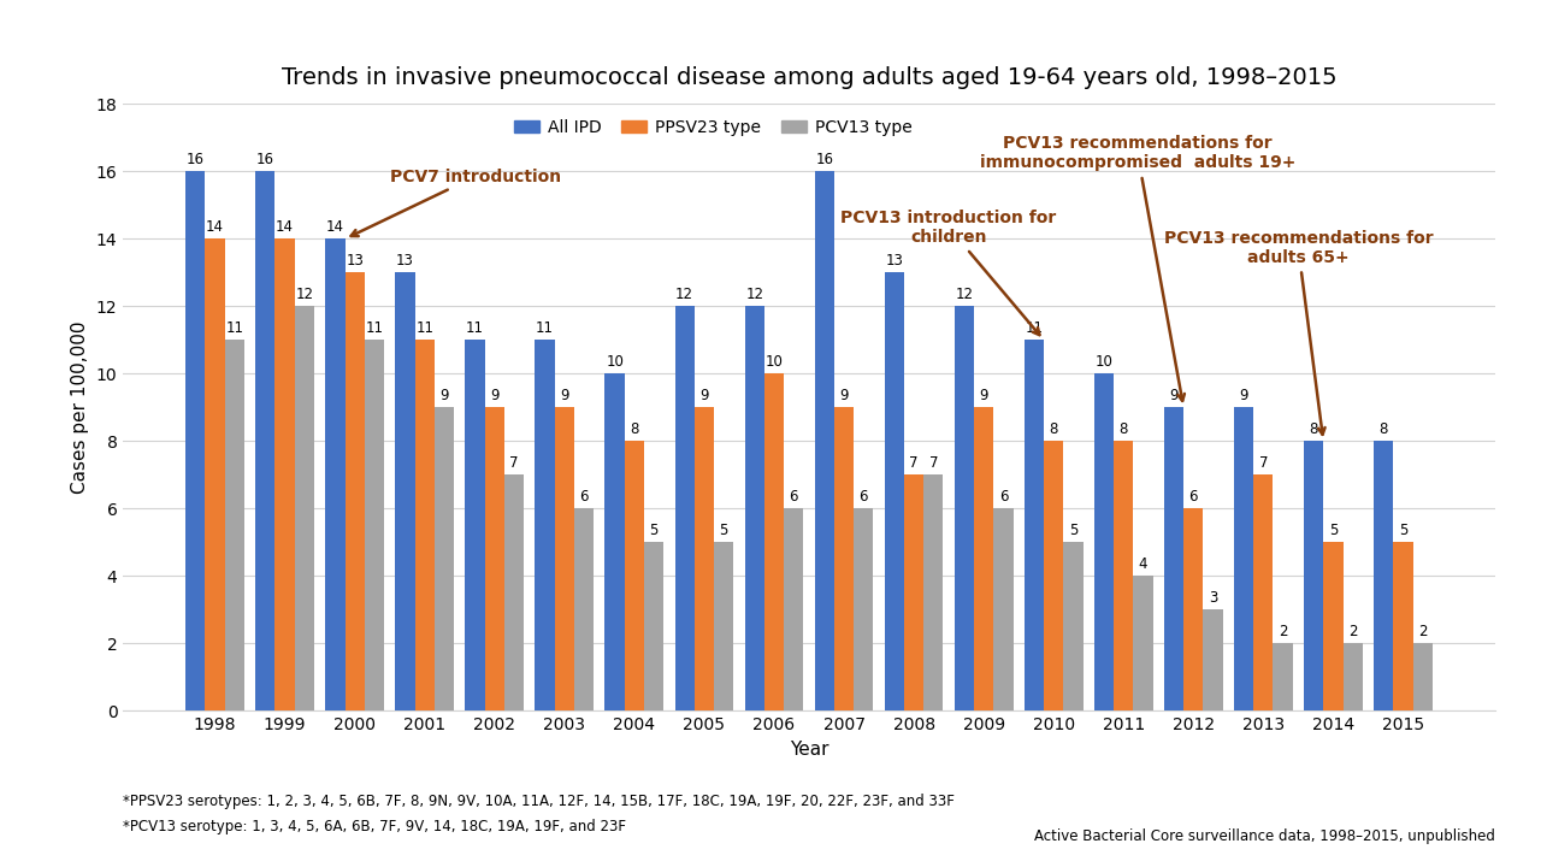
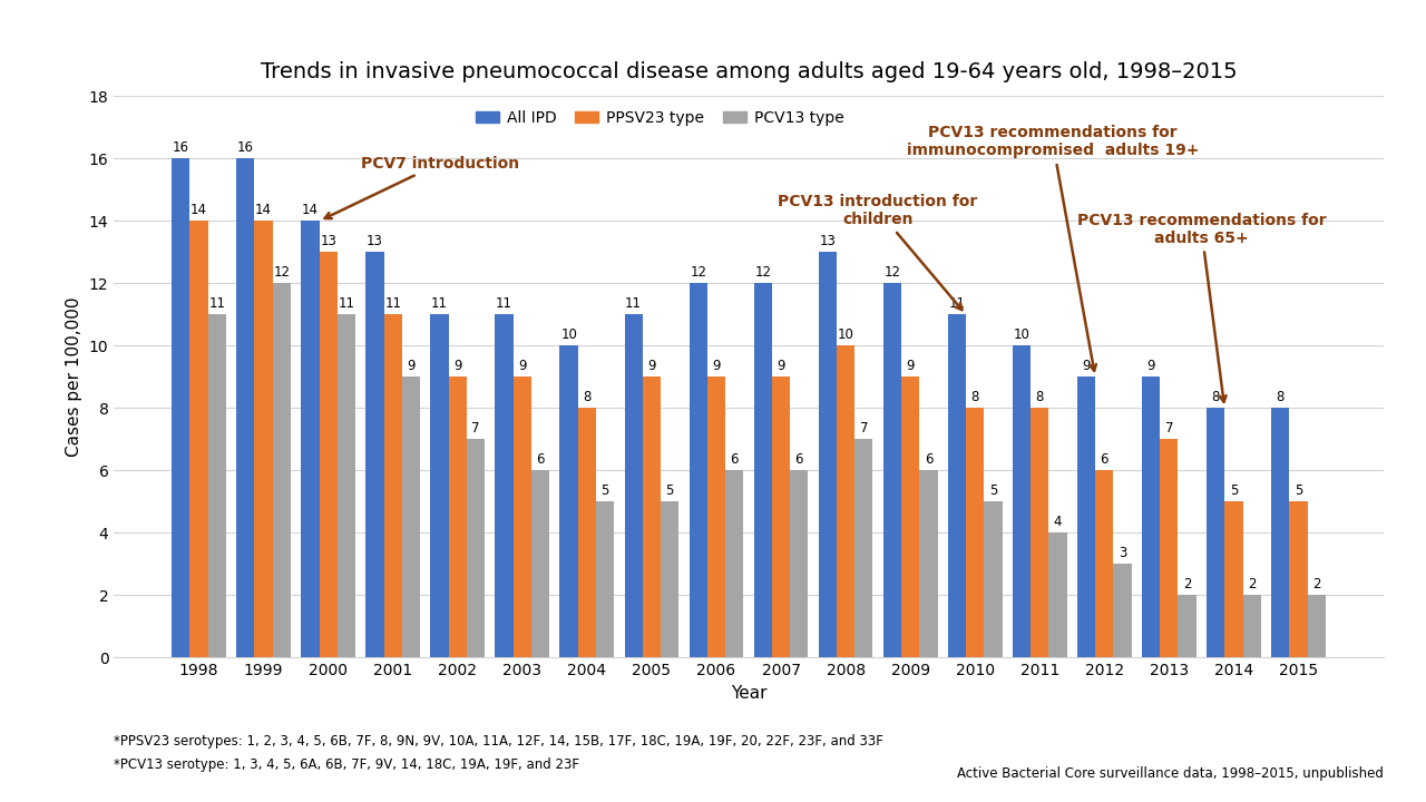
All IPD/2005: 12 -> 11
PPSV23 type/2006: 10 -> 9
All IPD/2007: 16 -> 12
PPSV23 type/2008: 7 -> 10
